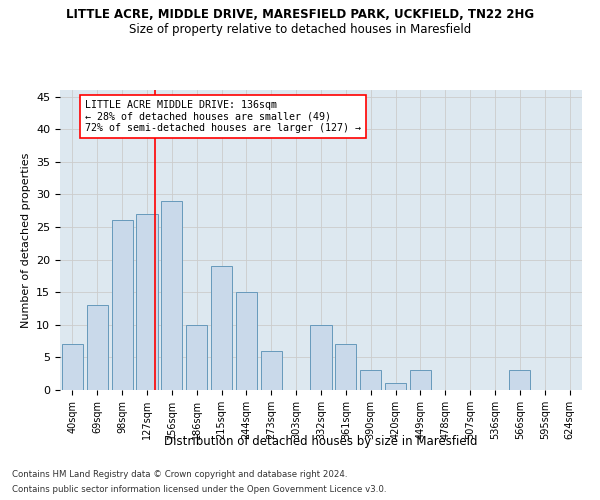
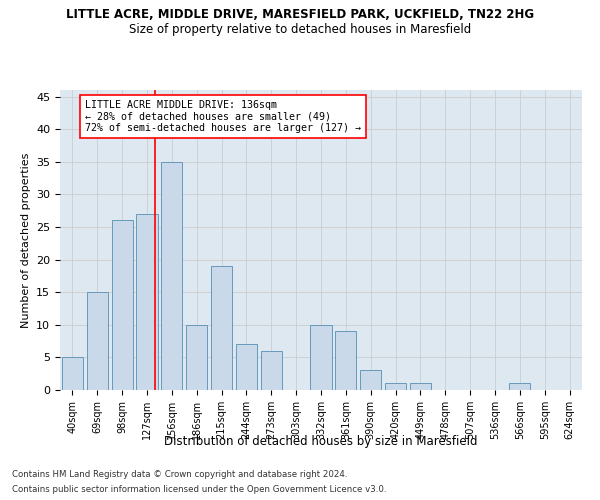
40sqm: 7 -> 5
69sqm: 13 -> 15
156sqm: 29 -> 35
244sqm: 15 -> 7
361sqm: 7 -> 9
449sqm: 3 -> 1
566sqm: 3 -> 1
